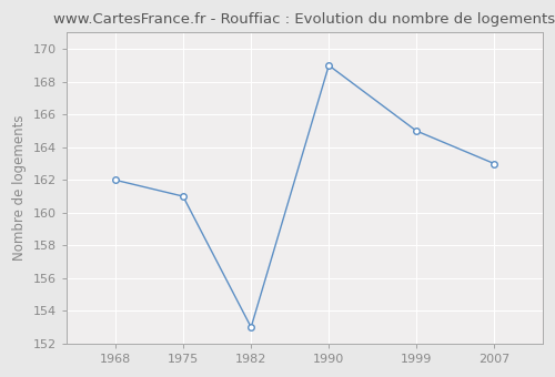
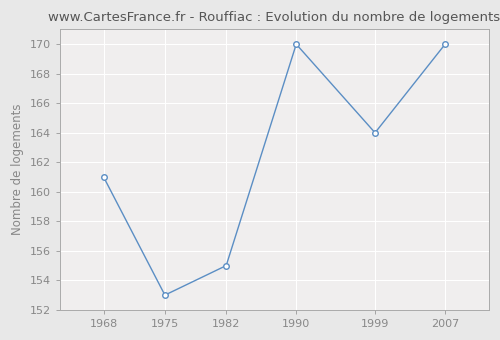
1968: 162 -> 161
1975: 161 -> 153
1982: 153 -> 155
1990: 169 -> 170
1999: 165 -> 164
2007: 163 -> 170
